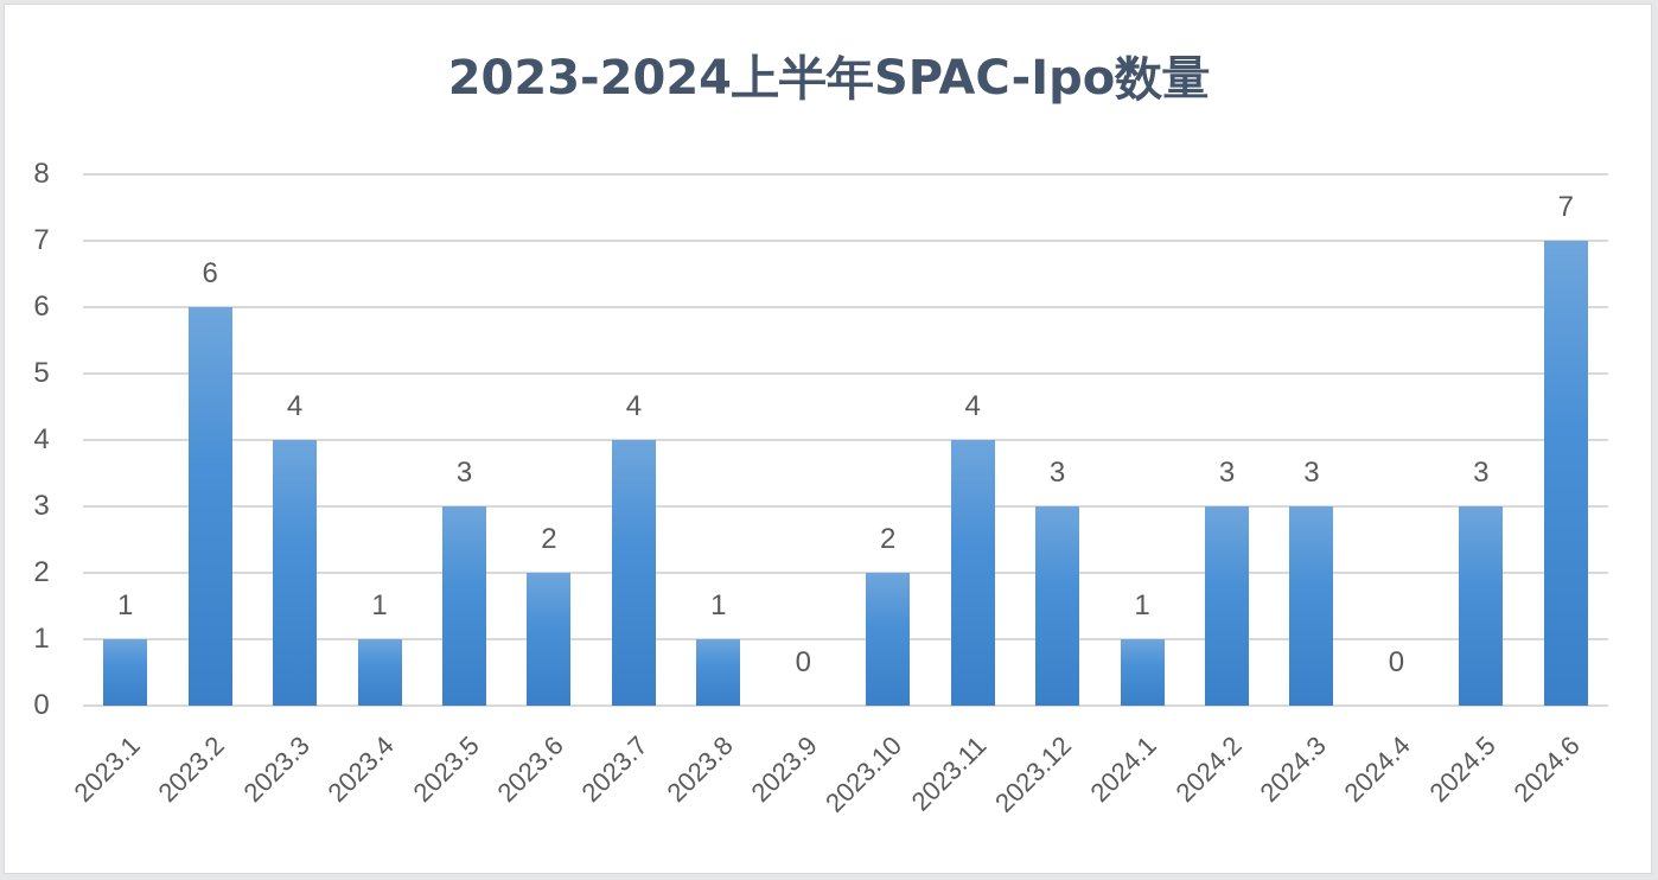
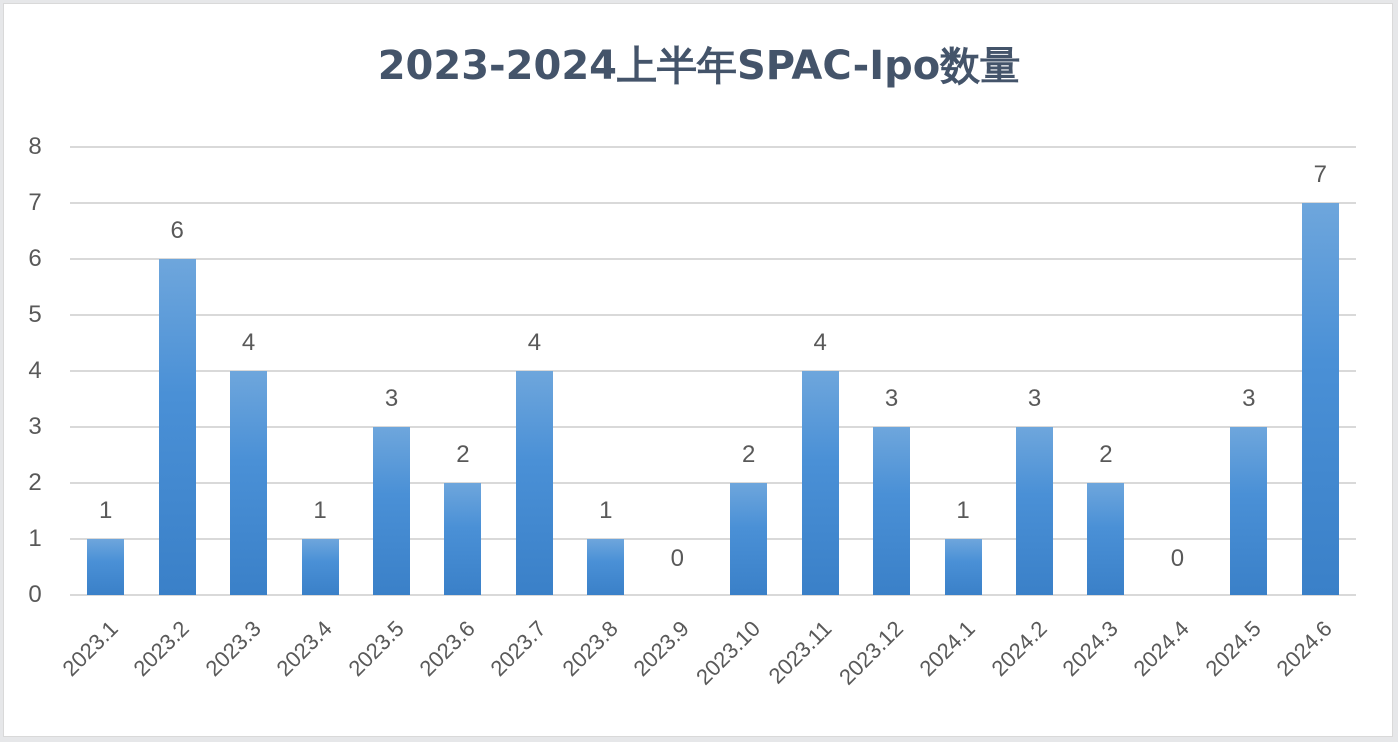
2024.3: 3 -> 2
